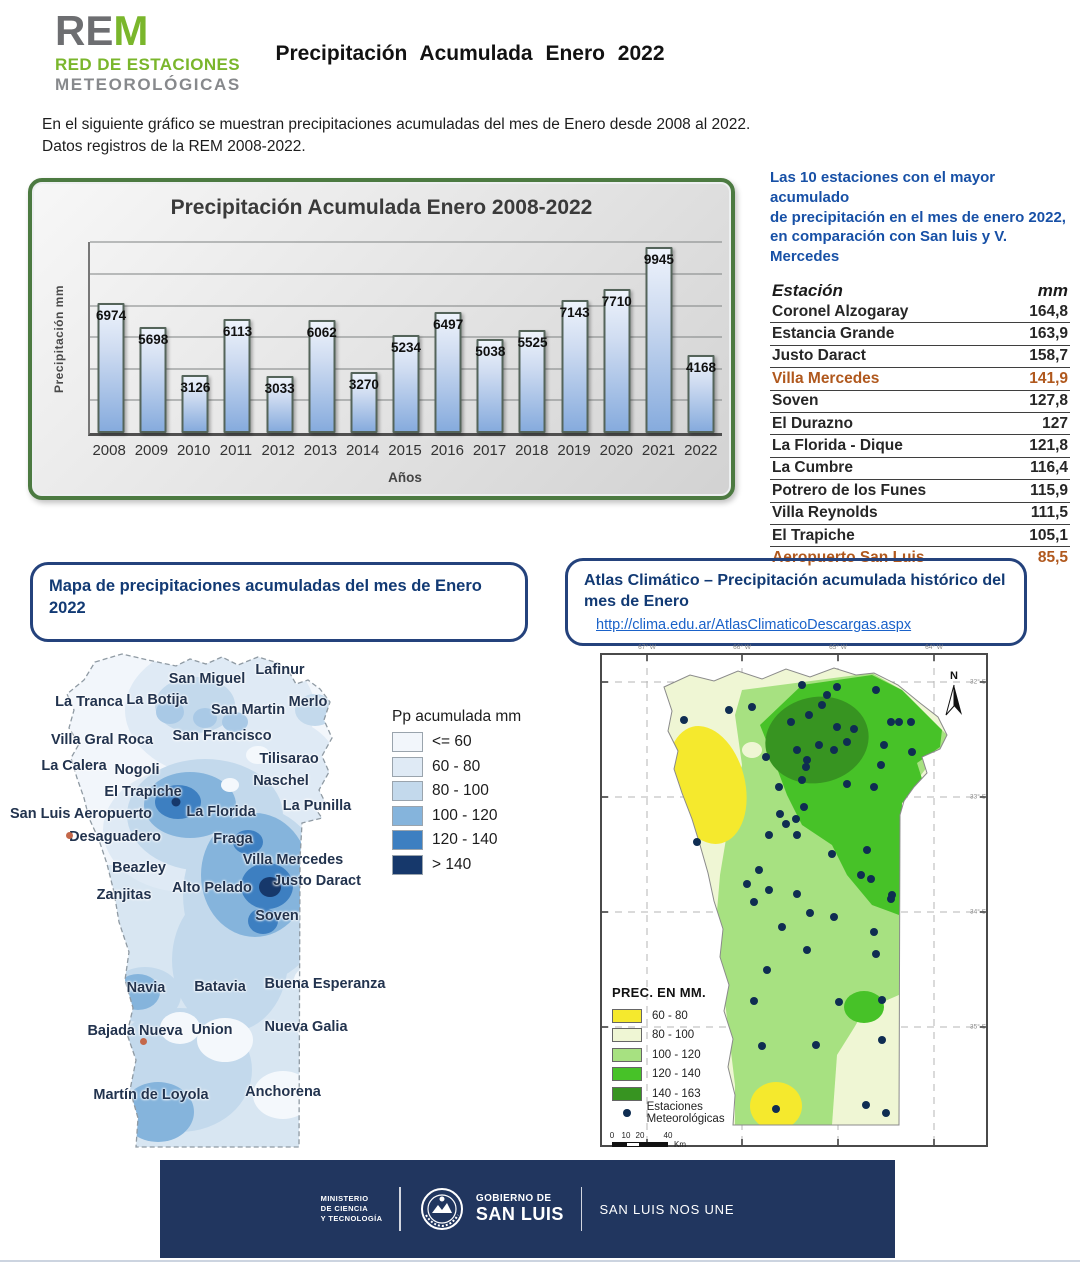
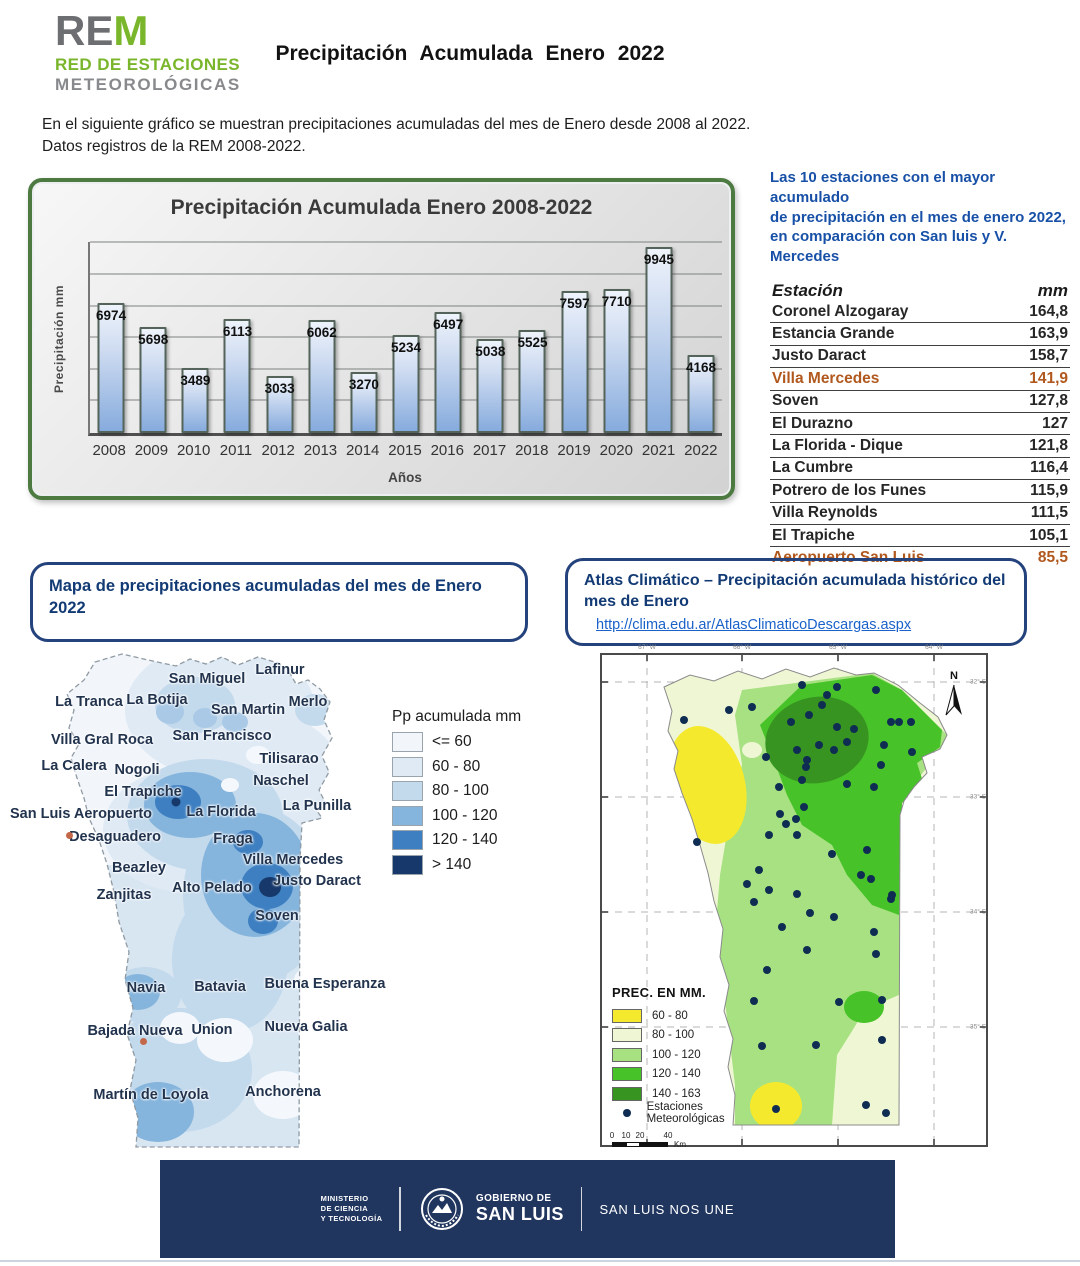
2010: 3126 -> 3489
2019: 7143 -> 7597
